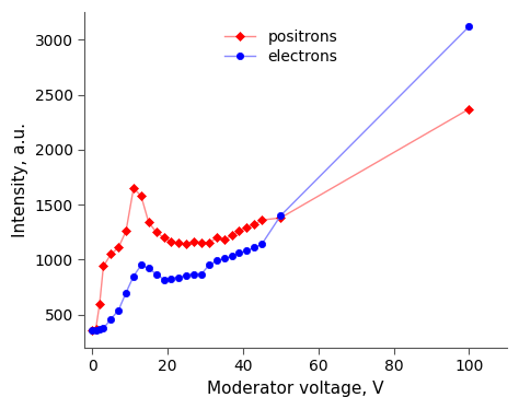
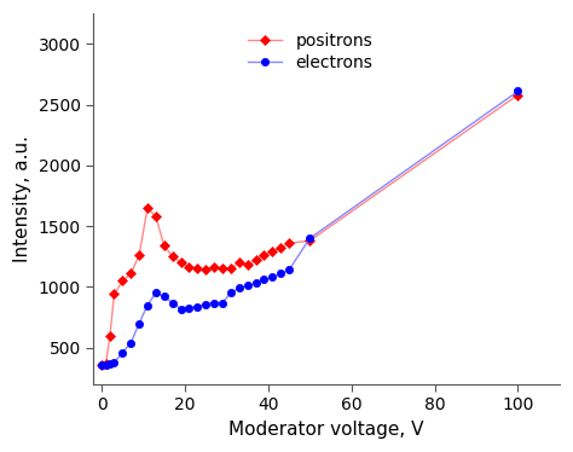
positrons/100: 2370 -> 2580
electrons/100: 3120 -> 2610
